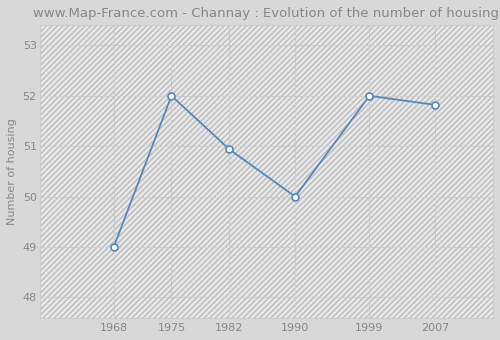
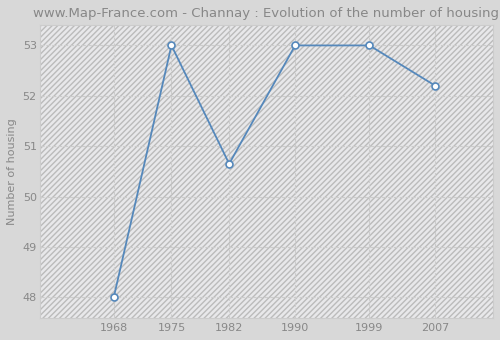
1968: 49.00 -> 48.00
1975: 52.00 -> 53.00
1982: 50.94 -> 50.65
1990: 50.00 -> 53.00
1999: 52.00 -> 53.00
2007: 51.82 -> 52.20
